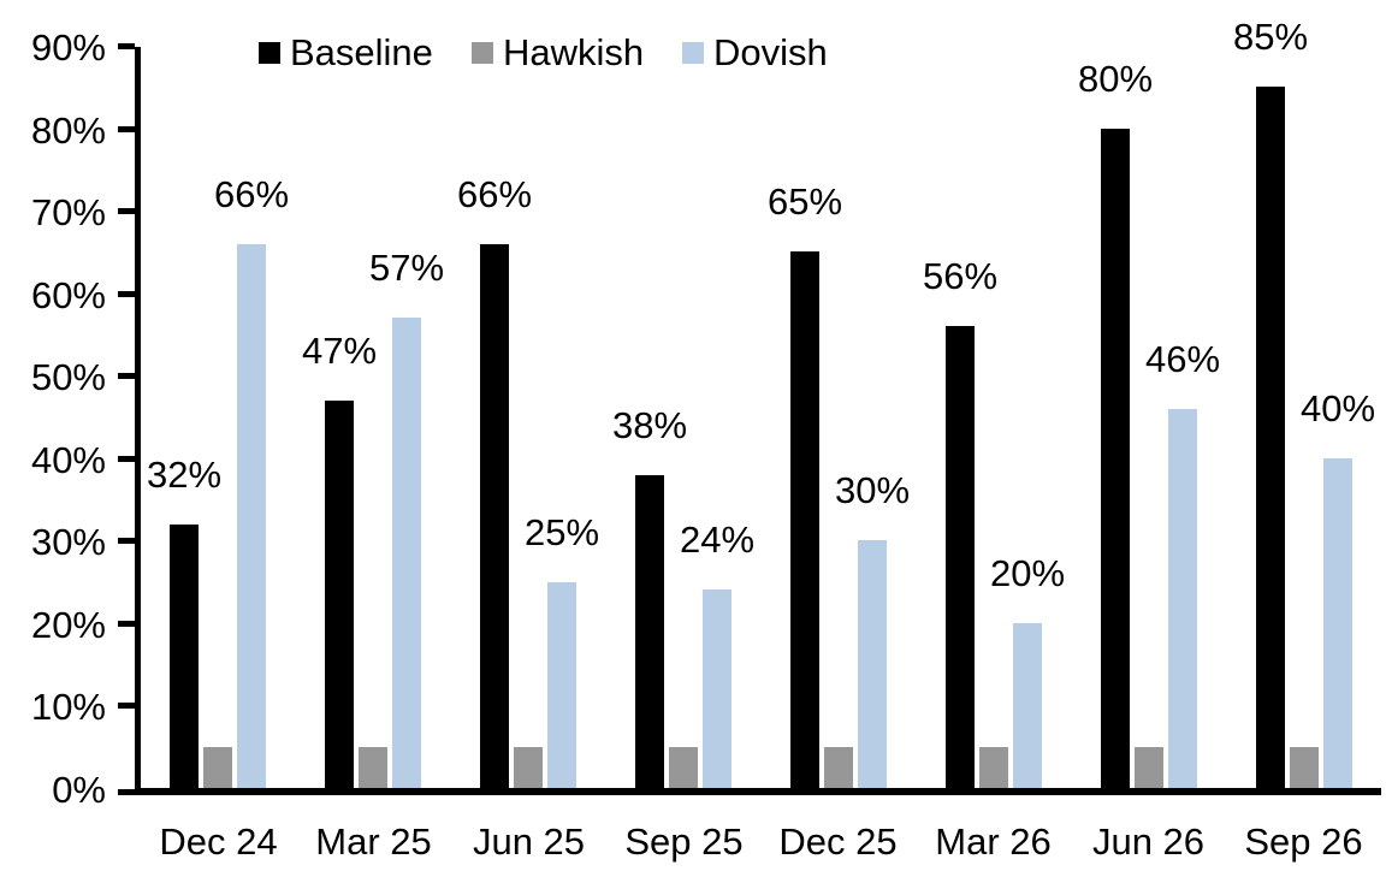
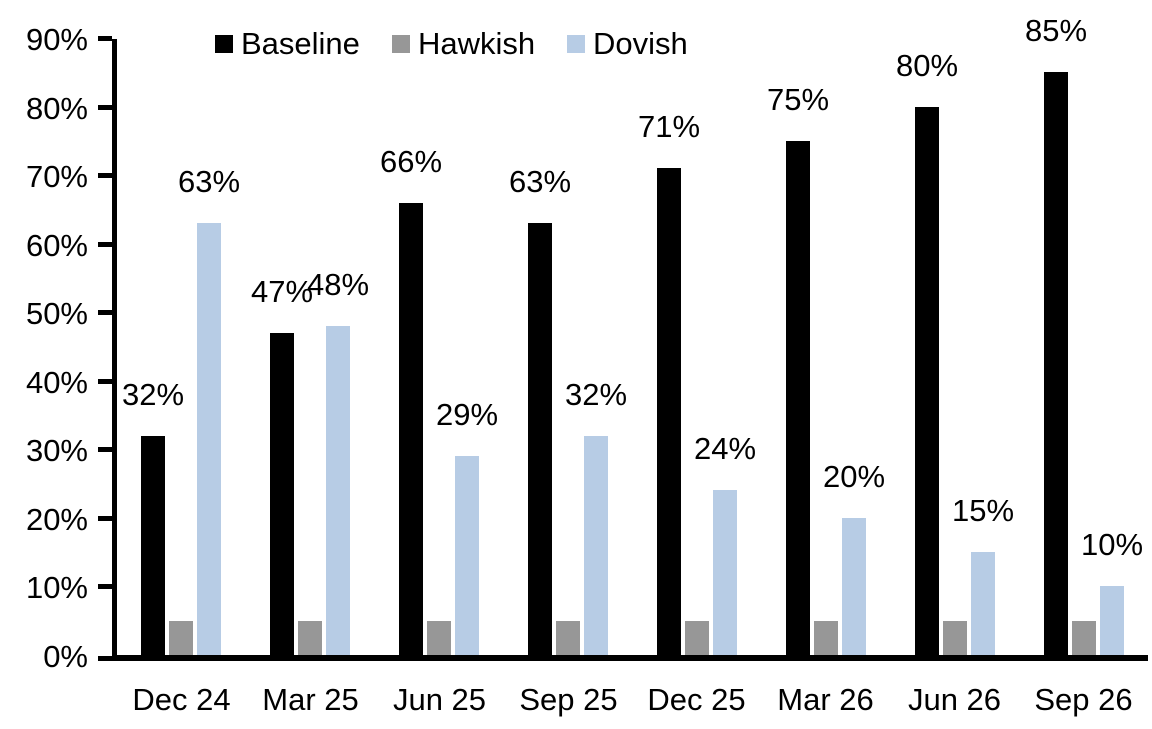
Dovish/Dec 24: 66% -> 63%
Dovish/Mar 25: 57% -> 48%
Dovish/Jun 25: 25% -> 29%
Baseline/Sep 25: 38% -> 63%
Dovish/Sep 25: 24% -> 32%
Baseline/Dec 25: 65% -> 71%
Dovish/Dec 25: 30% -> 24%
Baseline/Mar 26: 56% -> 75%
Dovish/Jun 26: 46% -> 15%
Dovish/Sep 26: 40% -> 10%
